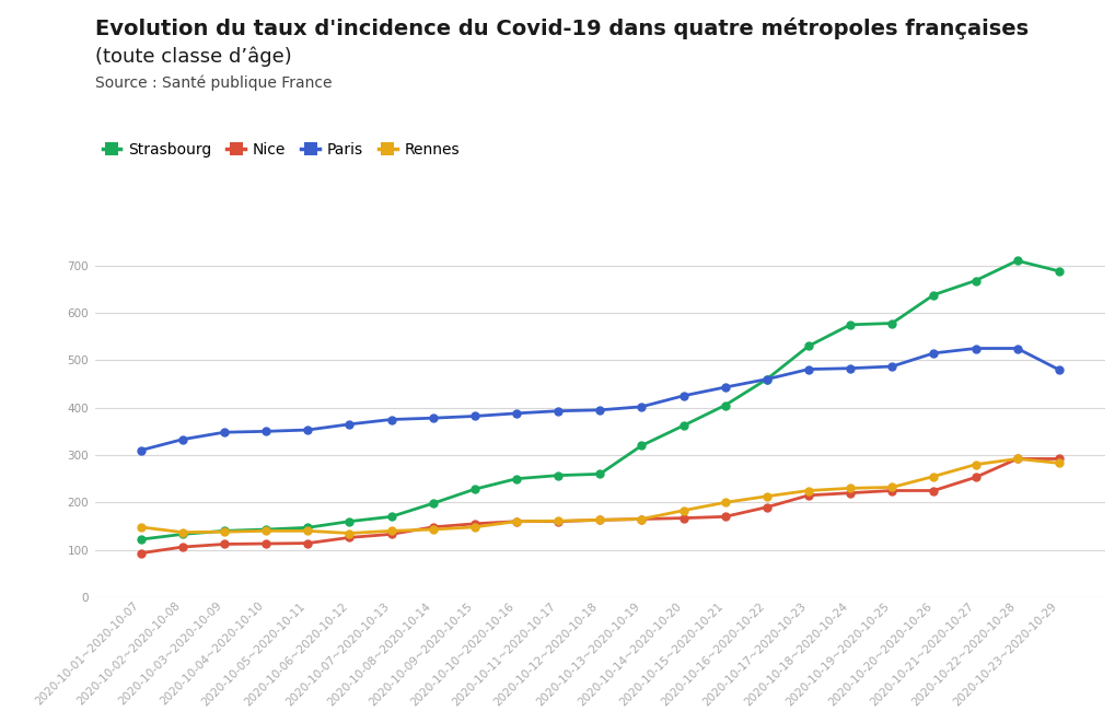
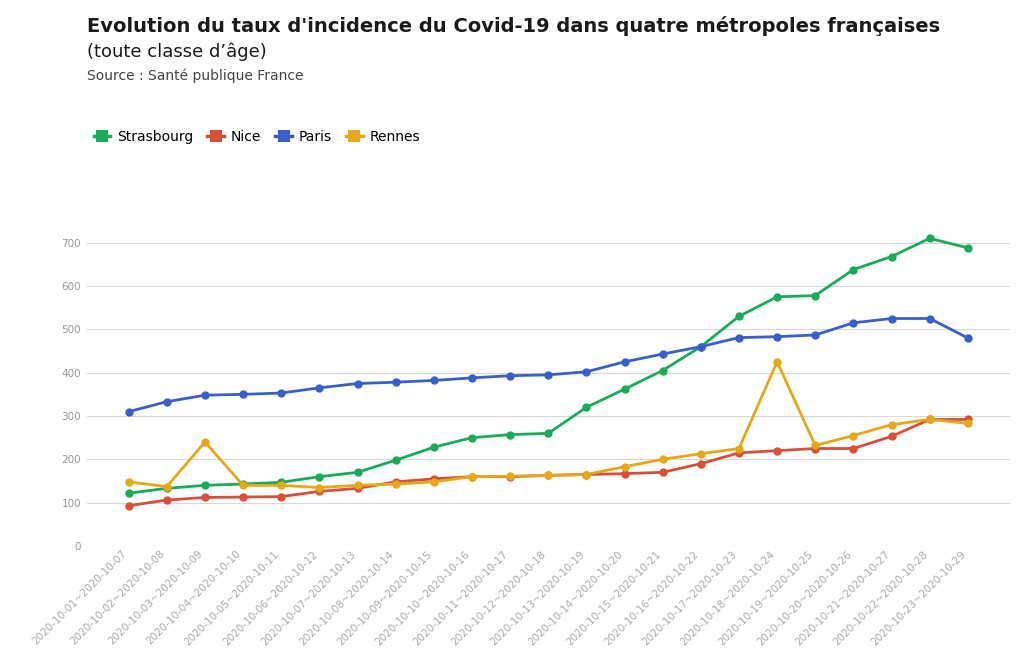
Rennes/2020-10-03~2020-10-09: 138 -> 240
Rennes/2020-10-18~2020-10-24: 230 -> 425
